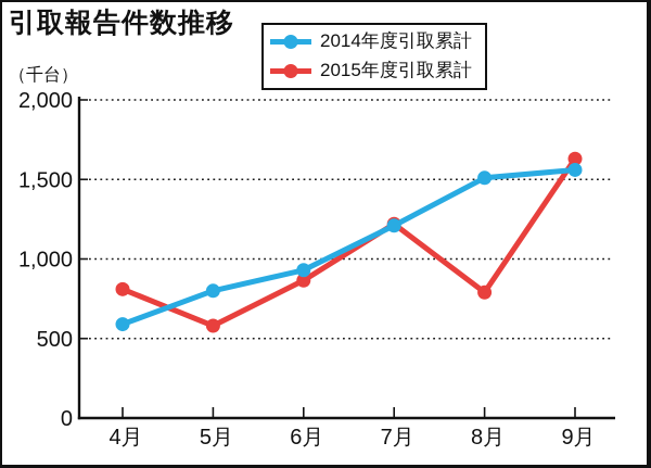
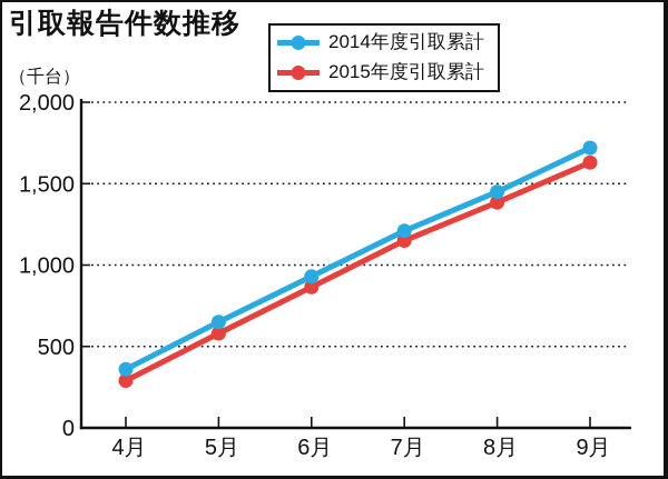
2014年度引取累計/4月: 590 -> 360
2015年度引取累計/4月: 810 -> 290
2014年度引取累計/5月: 800 -> 650
2015年度引取累計/7月: 1220 -> 1150
2014年度引取累計/8月: 1510 -> 1450
2015年度引取累計/8月: 790 -> 1380
2014年度引取累計/9月: 1560 -> 1720
